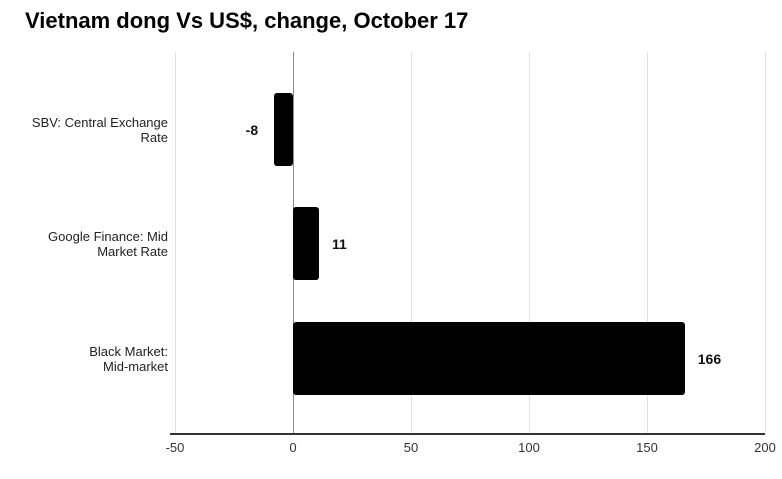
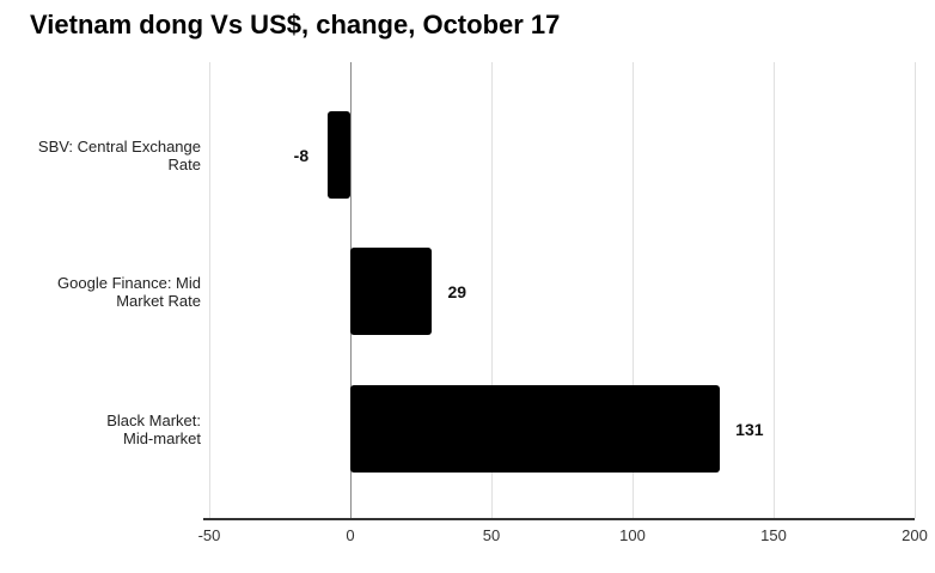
Google Finance: Mid Market Rate: 11 -> 29
Black Market: Mid-market: 166 -> 131
